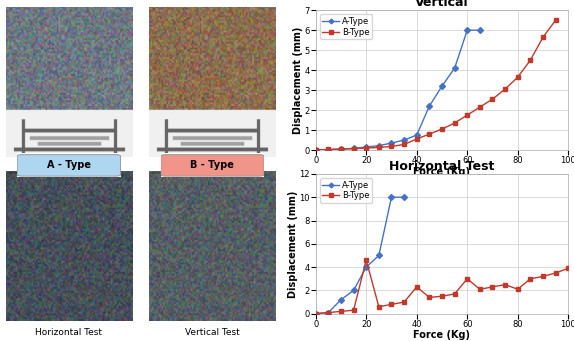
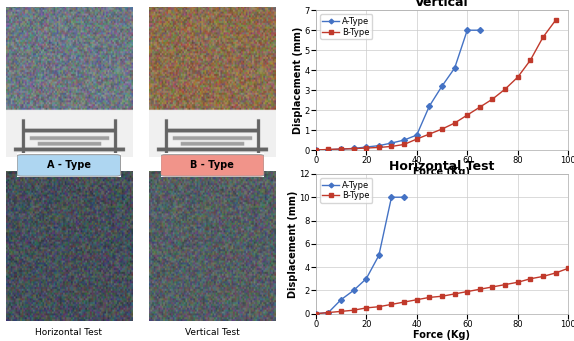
Horizontal Test/A-Type/20: 4.0 -> 3.0
Horizontal Test/B-Type/20: 4.6 -> 0.5
Horizontal Test/B-Type/40: 2.3 -> 1.2
Horizontal Test/B-Type/60: 3.0 -> 1.9
Horizontal Test/B-Type/80: 2.1 -> 2.7
